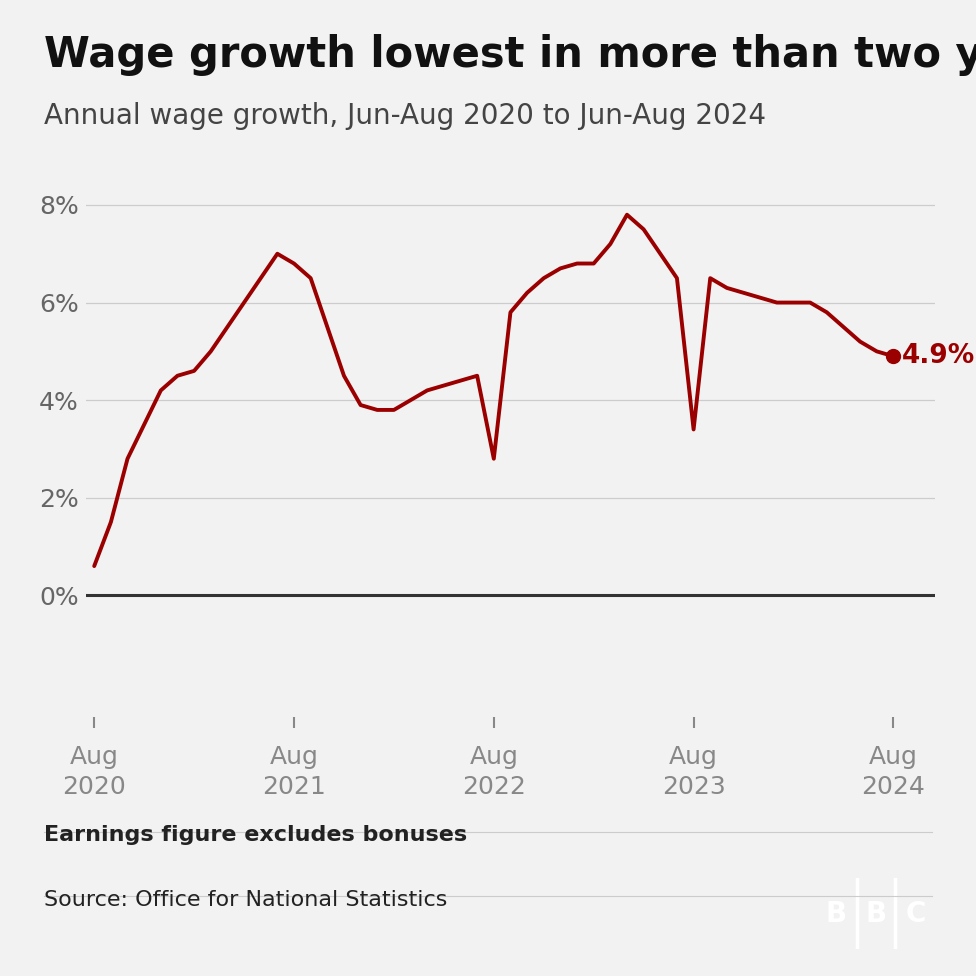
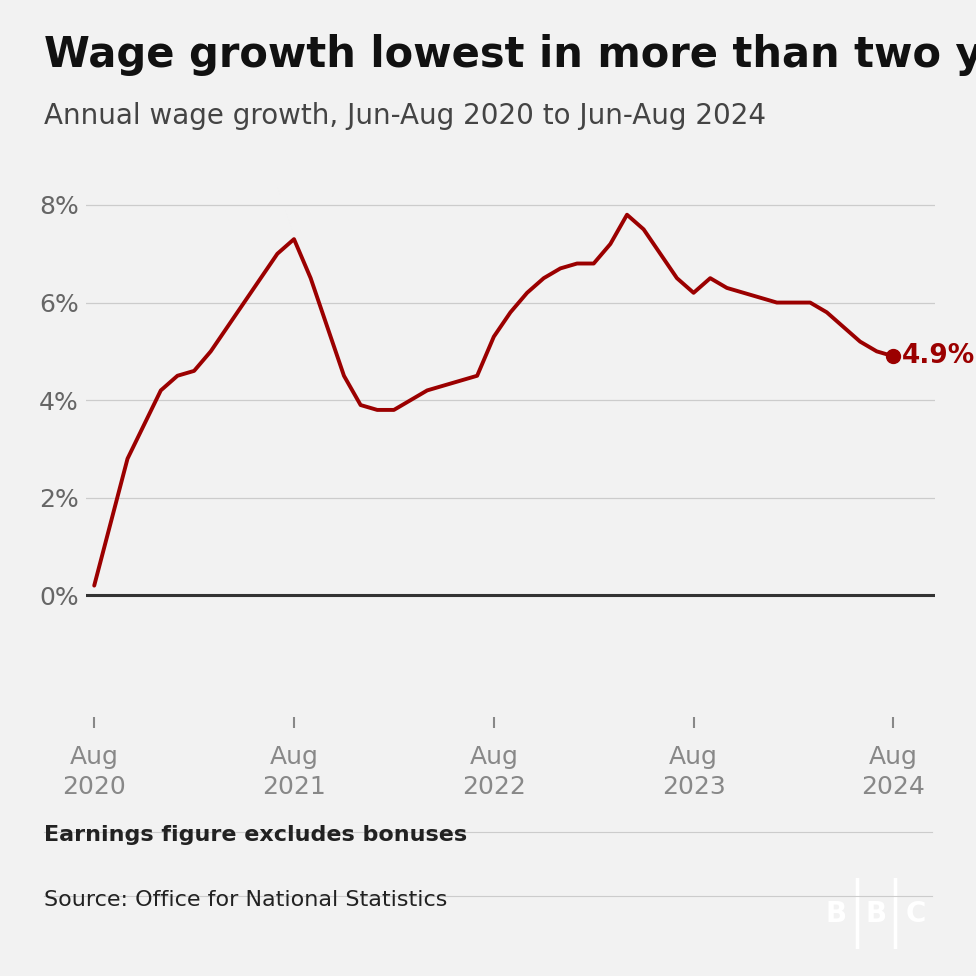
Aug 2020: 0.6% -> 0.2%
Aug 2021: 6.8% -> 7.3%
Aug 2022: 2.8% -> 5.3%
Aug 2023: 3.4% -> 6.2%
